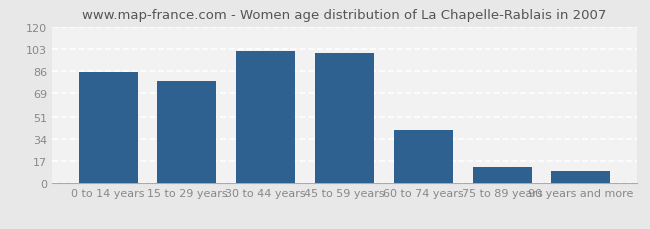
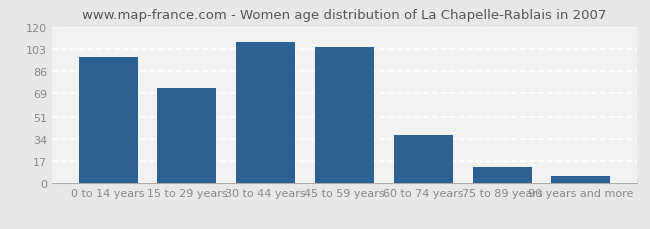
0 to 14 years: 85 -> 97
15 to 29 years: 78 -> 73
30 to 44 years: 101 -> 108
45 to 59 years: 100 -> 104
60 to 74 years: 41 -> 37
90 years and more: 9 -> 5
